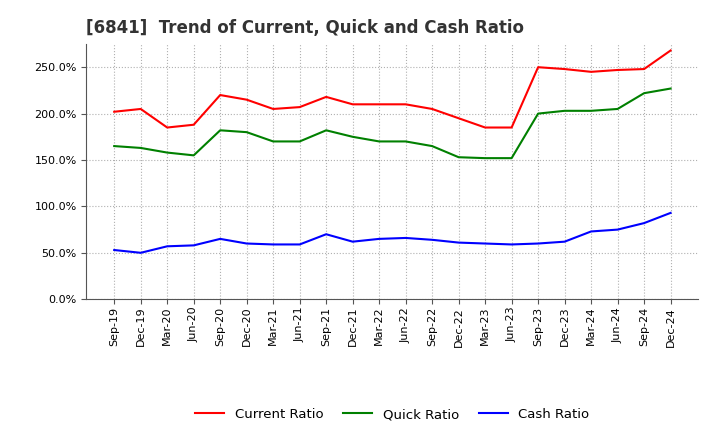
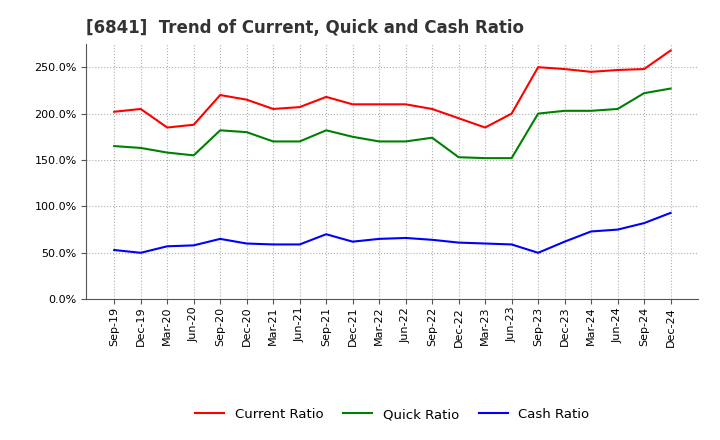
Quick Ratio/Sep-22: 165% -> 174%
Current Ratio/Jun-23: 185% -> 200%
Cash Ratio/Sep-23: 60% -> 50%
